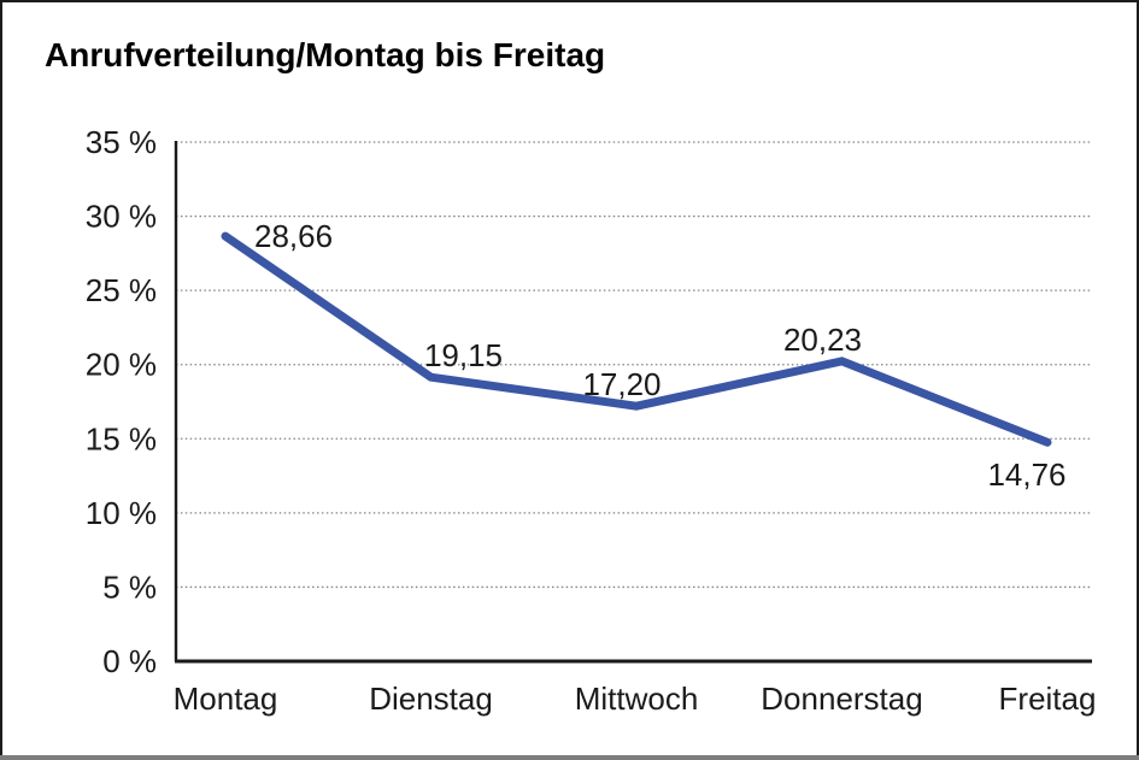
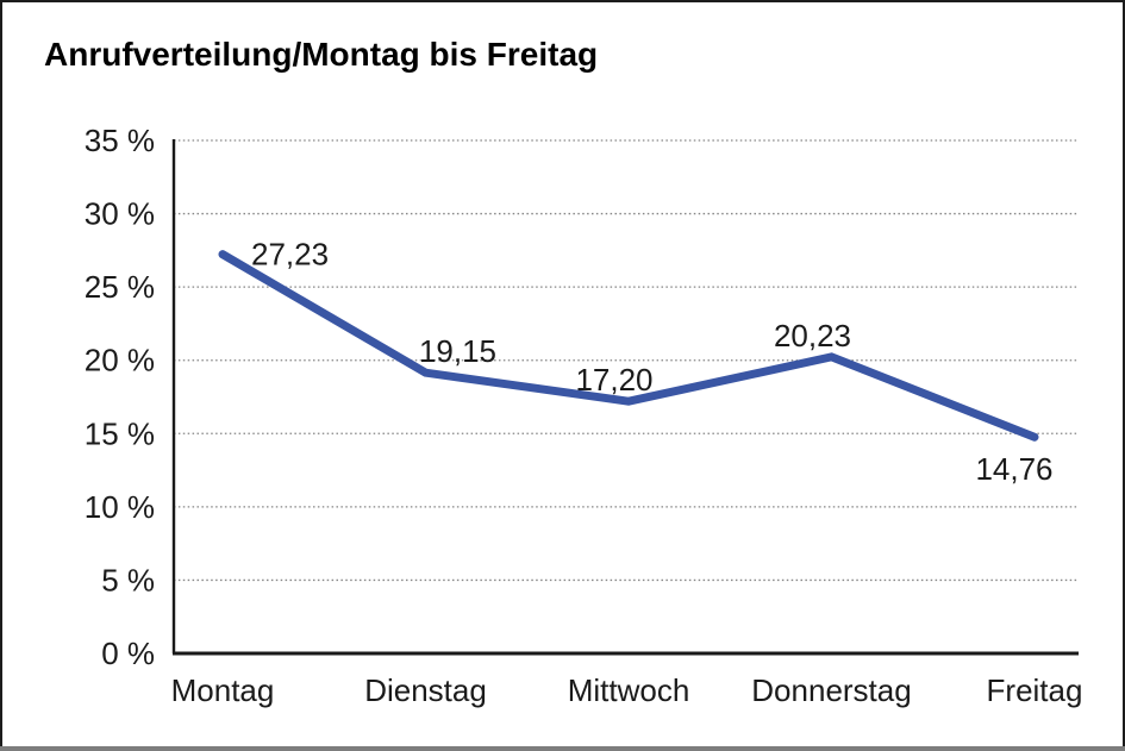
Montag: 28,66 -> 27,23
